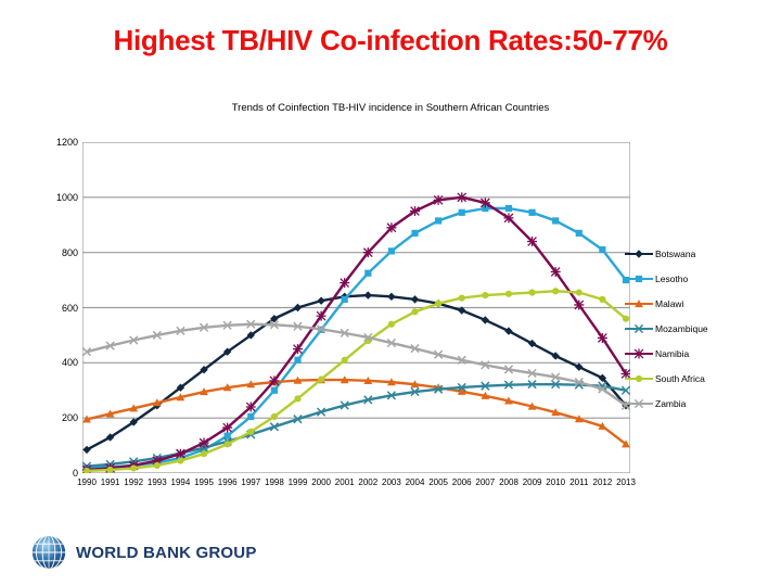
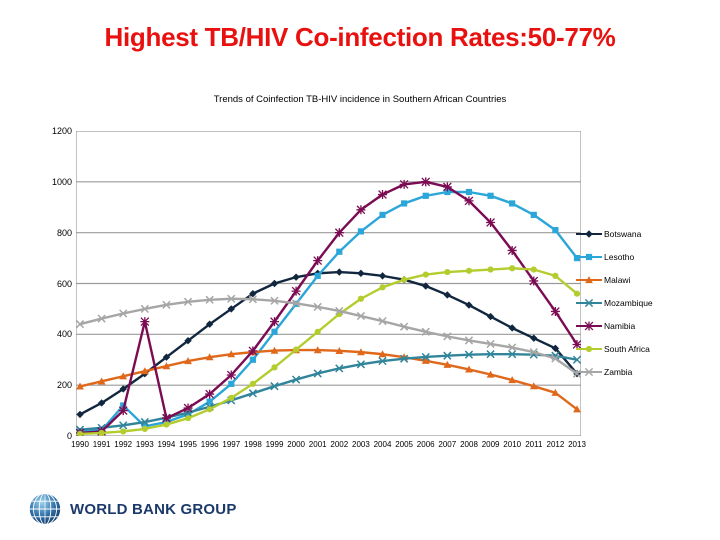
Lesotho/1992: 30 -> 120
Namibia/1992: 30 -> 100
Namibia/1993: 40 -> 450
